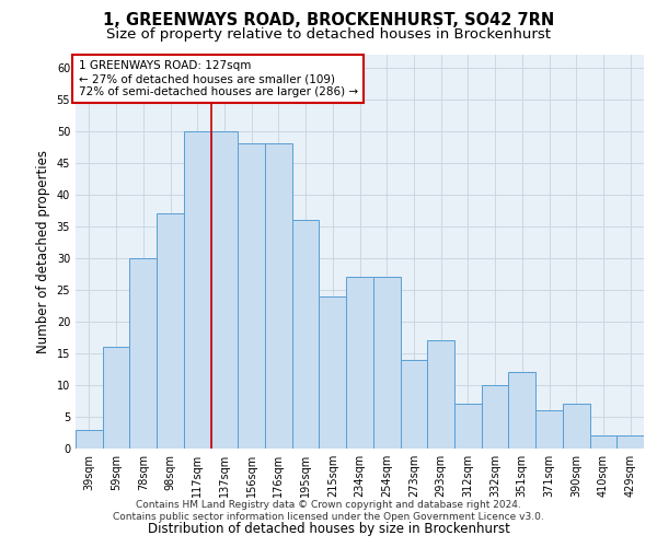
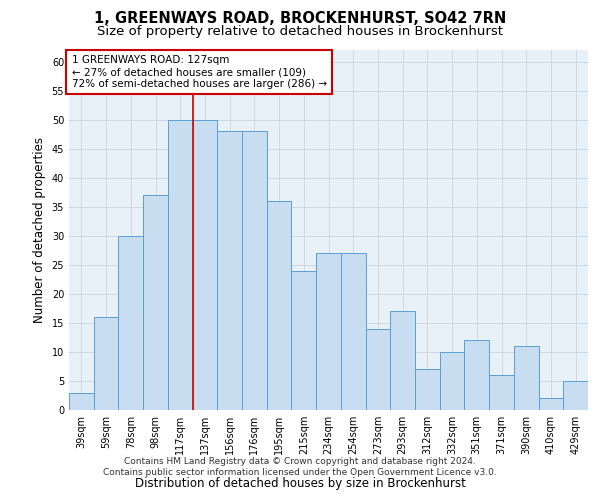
390sqm: 7 -> 11
429sqm: 2 -> 5
